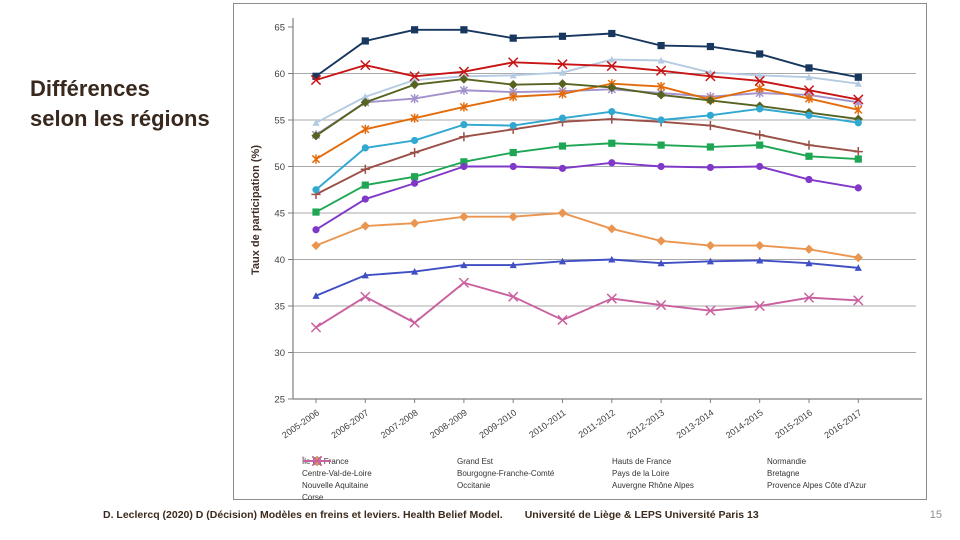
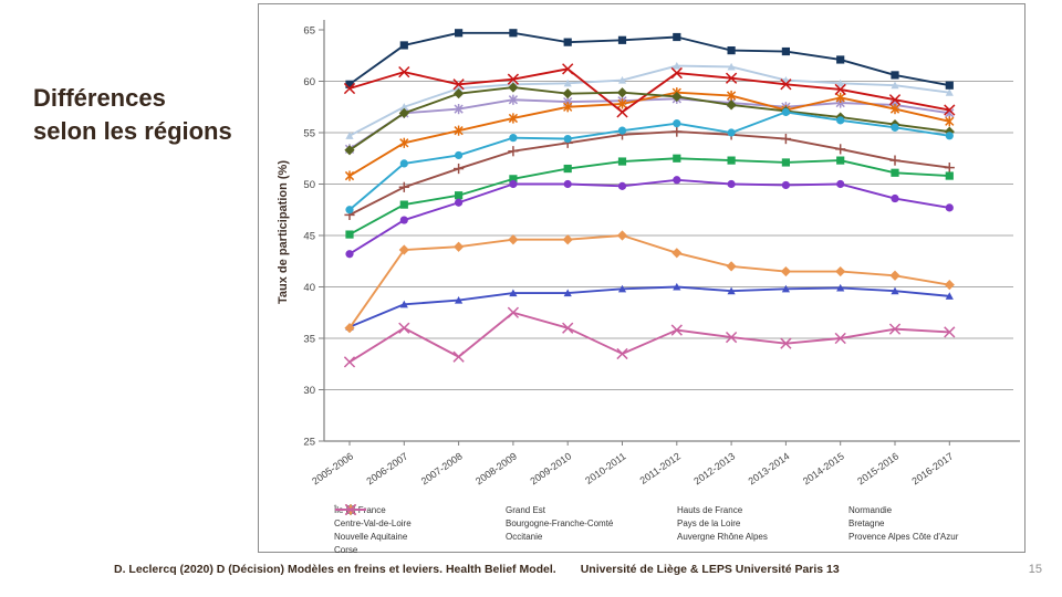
Provence Alpes Côte d'Azur/2005-2006: 42 -> 36
Bretagne/2010-2011: 61 -> 57
Auvergne Rhône Alpes/2013-2014: 56 -> 57
